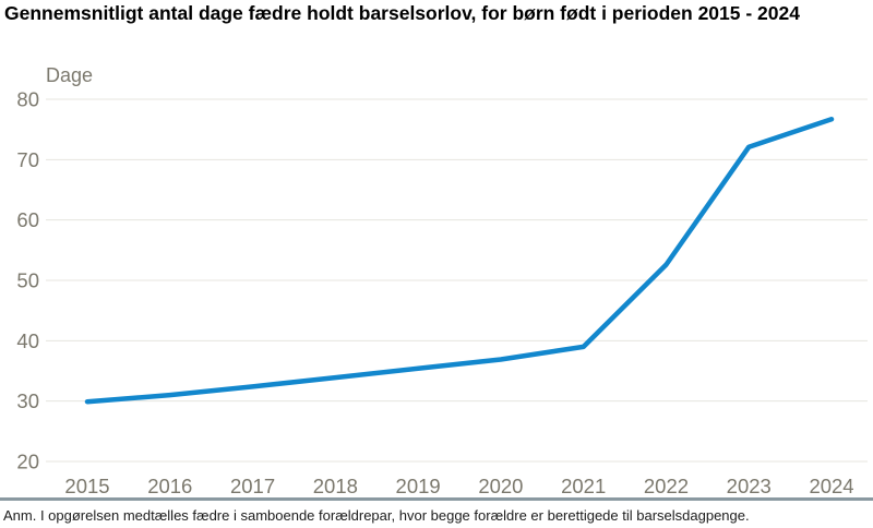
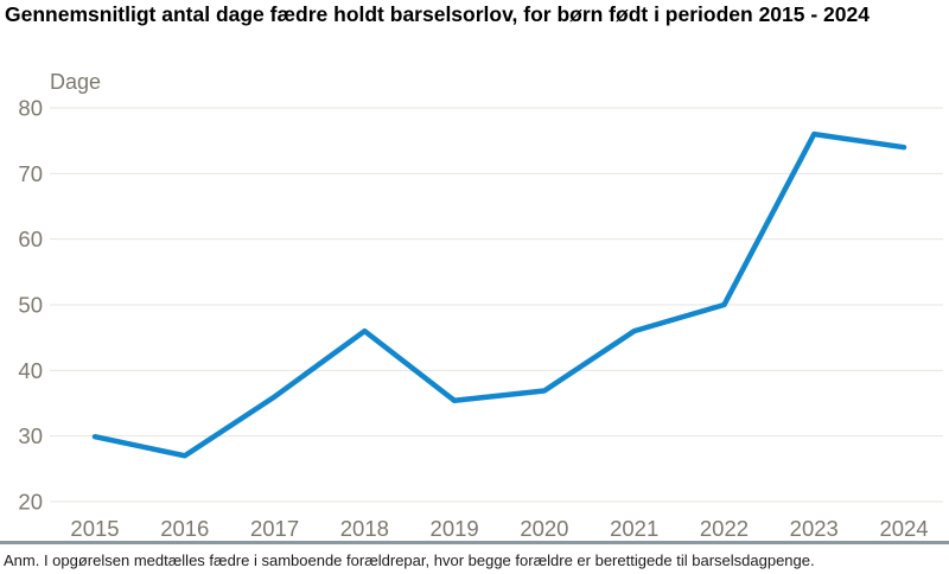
2016: 31 -> 27
2017: 32 -> 36
2018: 34 -> 46
2021: 39 -> 46
2022: 53 -> 50
2023: 72 -> 76
2024: 77 -> 74
